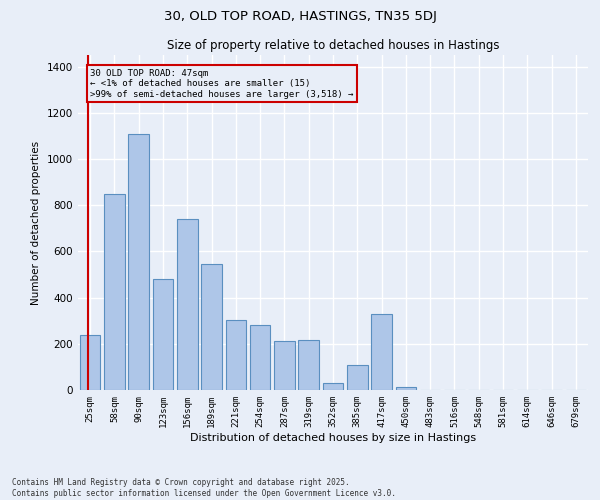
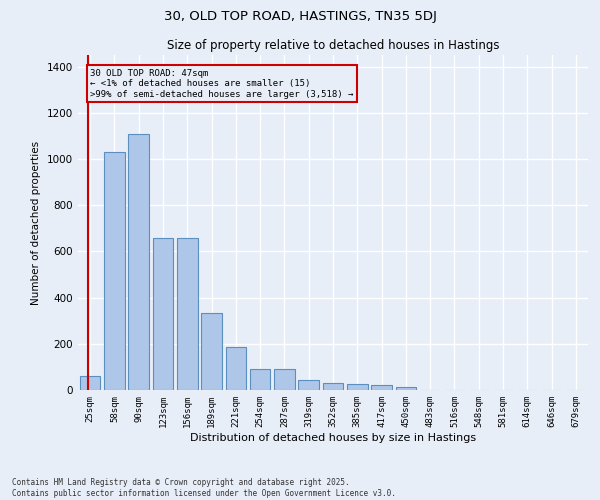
25sqm: 240 -> 62
58sqm: 850 -> 1030
123sqm: 480 -> 660
156sqm: 740 -> 660
189sqm: 545 -> 335
221sqm: 305 -> 187
254sqm: 280 -> 90
287sqm: 210 -> 90
319sqm: 215 -> 45
385sqm: 110 -> 25
417sqm: 330 -> 20
